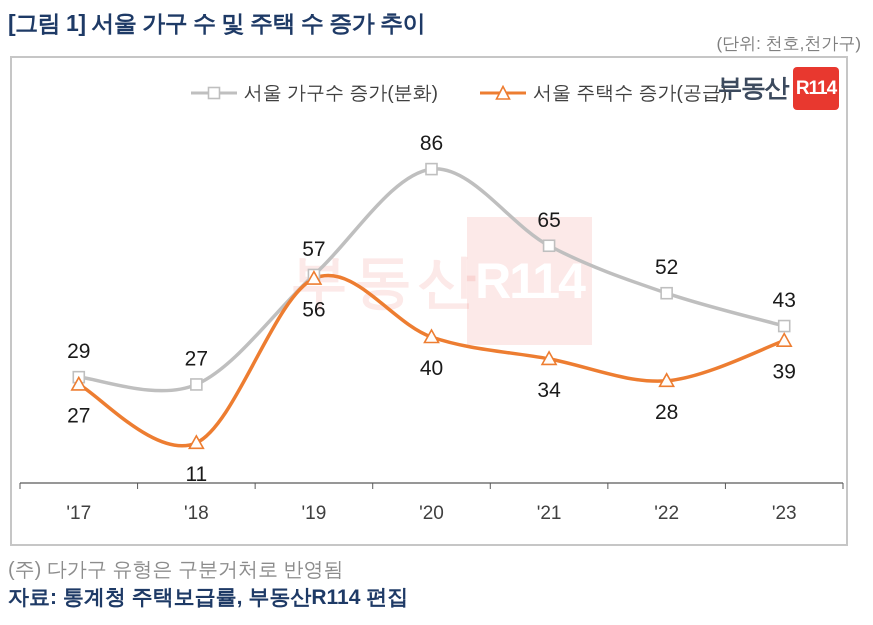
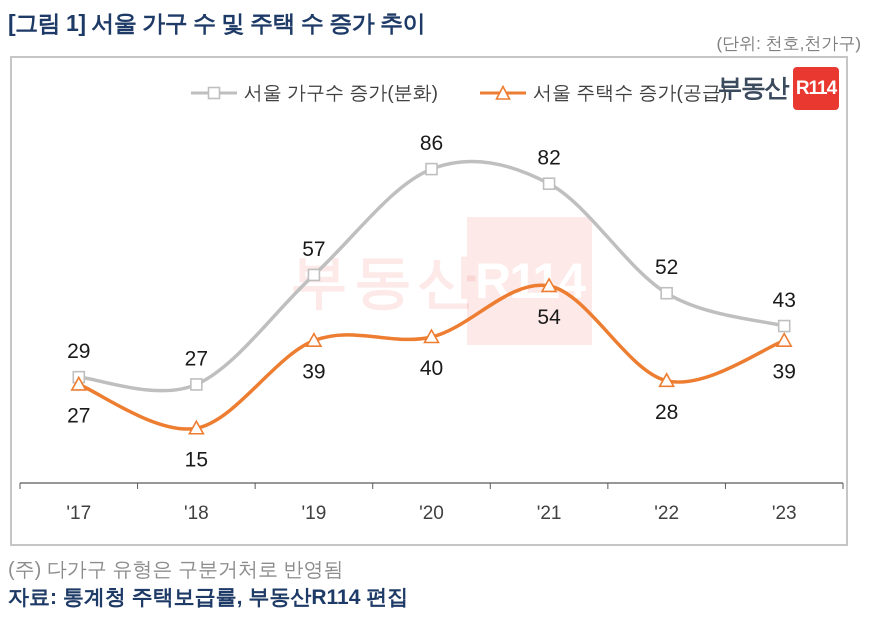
서울 주택수 증가(공급)/'18: 11 -> 15
서울 주택수 증가(공급)/'19: 56 -> 39
서울 가구수 증가(분화)/'21: 65 -> 82
서울 주택수 증가(공급)/'21: 34 -> 54
